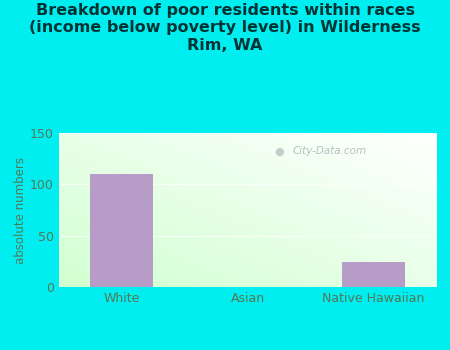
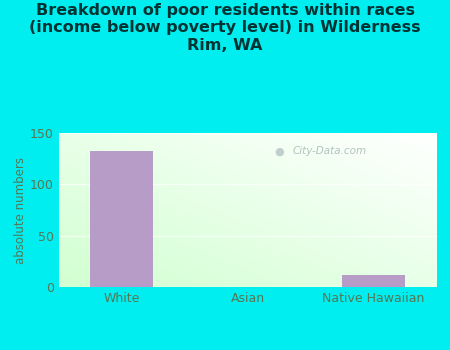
White: 110 -> 132
Native Hawaiian: 24 -> 12
